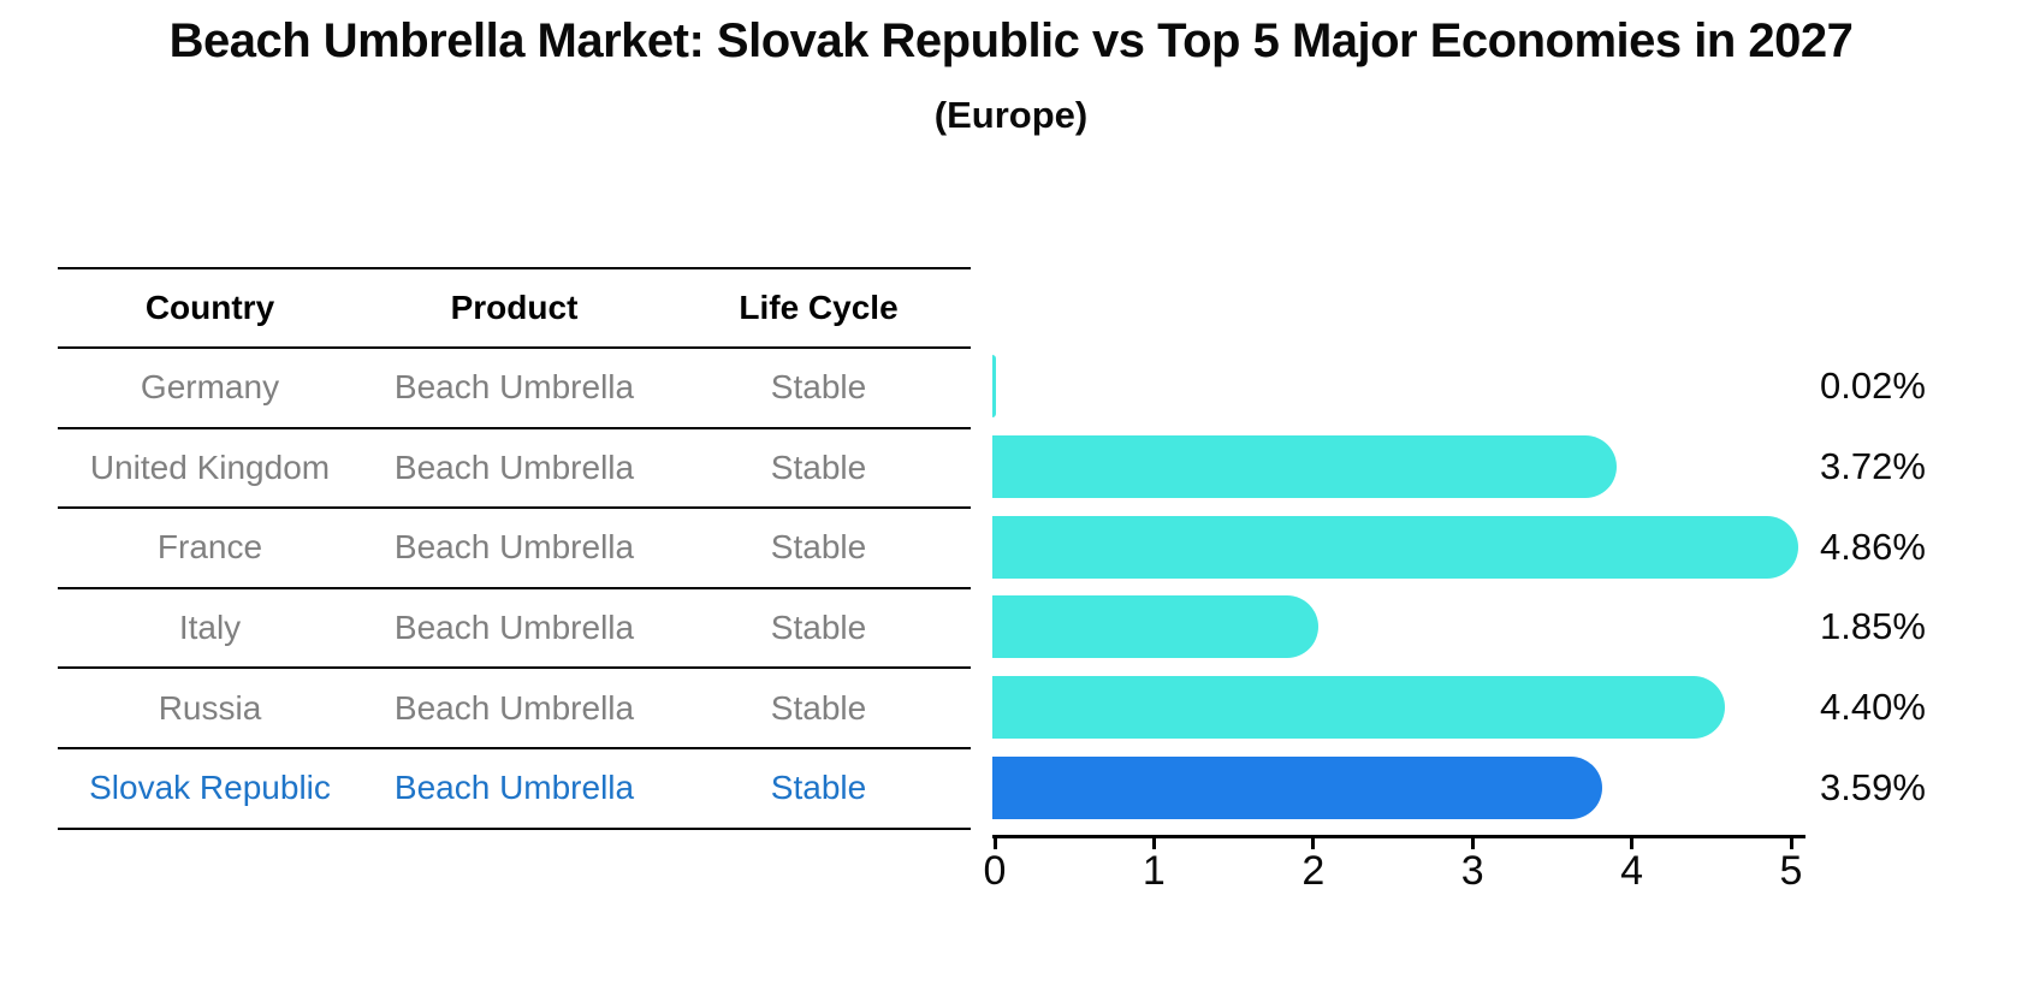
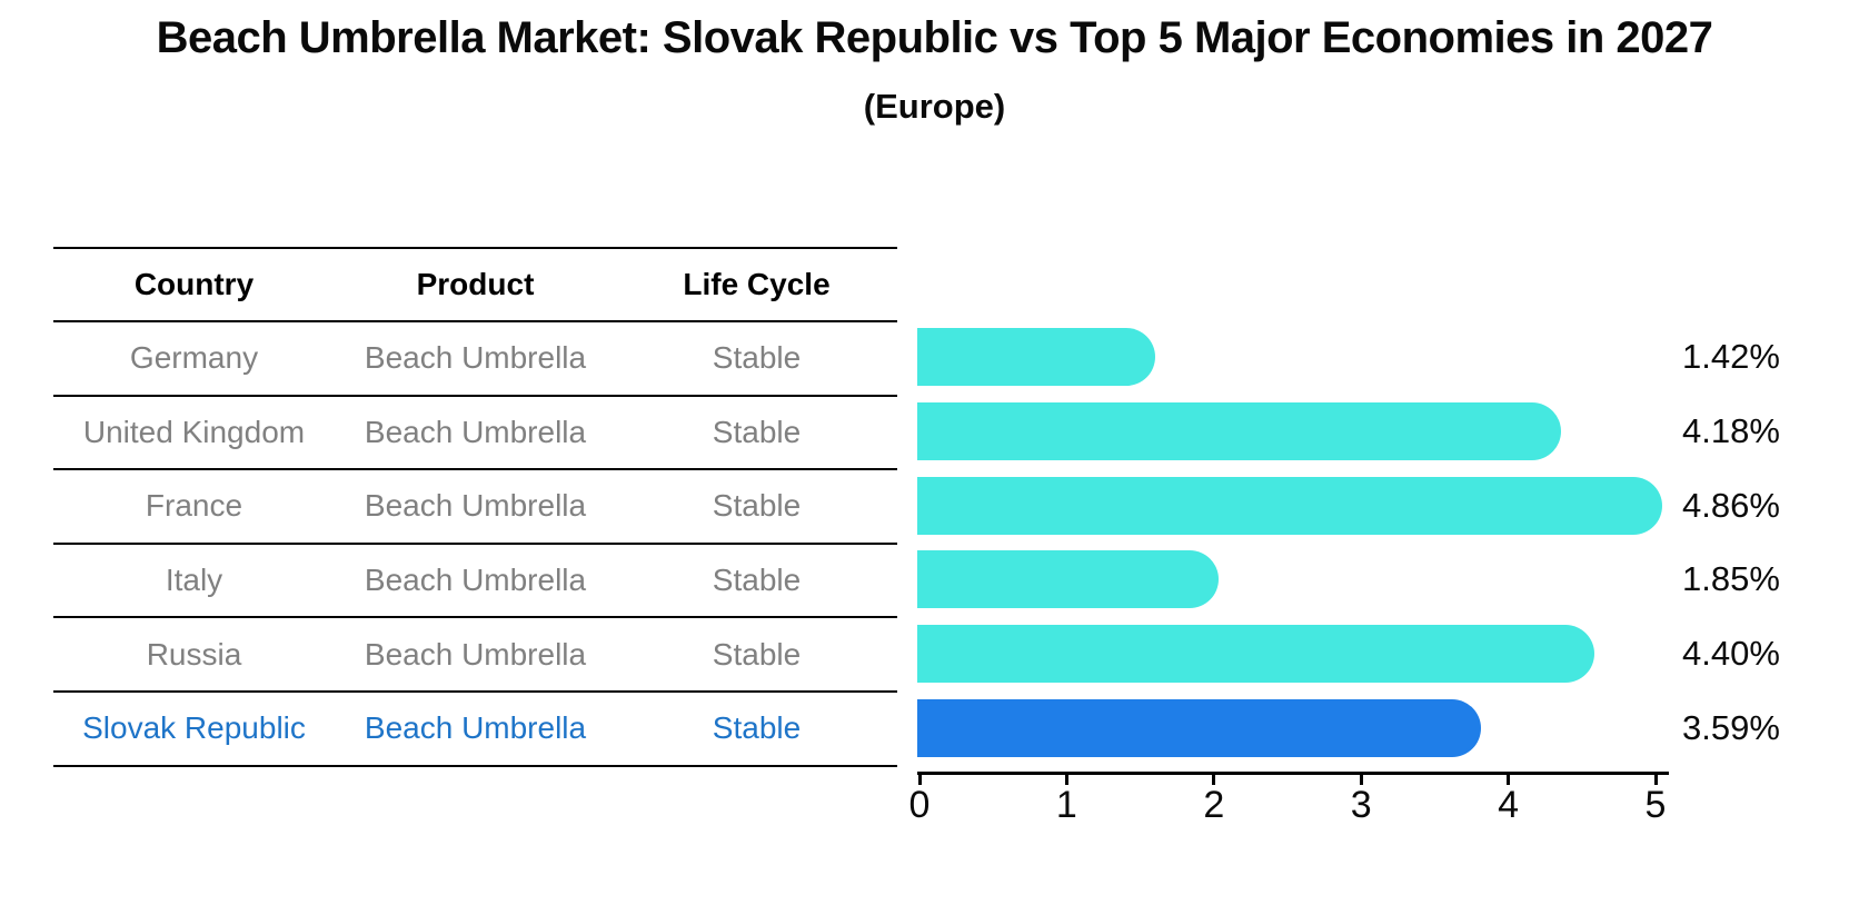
Germany: 0.02% -> 1.42%
United Kingdom: 3.72% -> 4.18%
